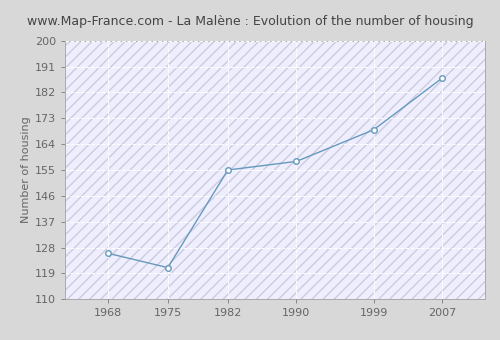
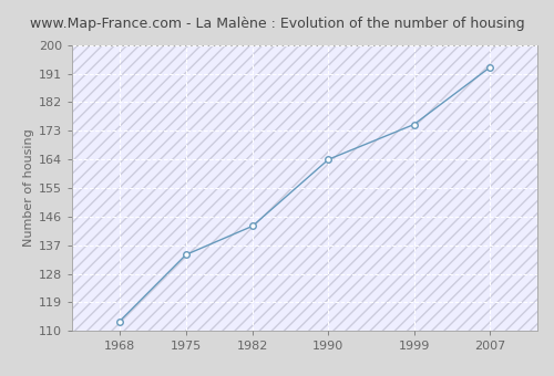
1968: 126 -> 113
1975: 121 -> 134
1982: 155 -> 143
1990: 158 -> 164
1999: 169 -> 175
2007: 187 -> 193
